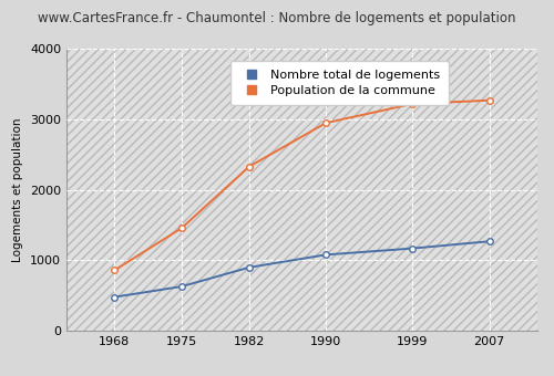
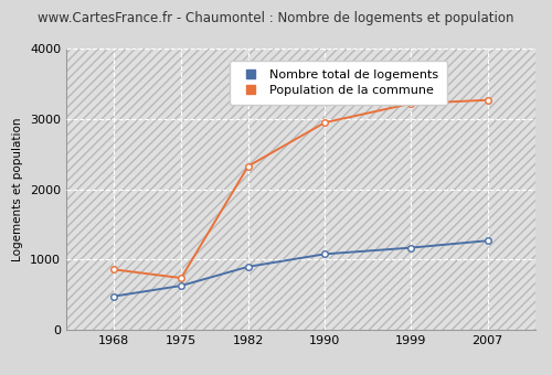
Population de la commune/1975: 1460 -> 740
